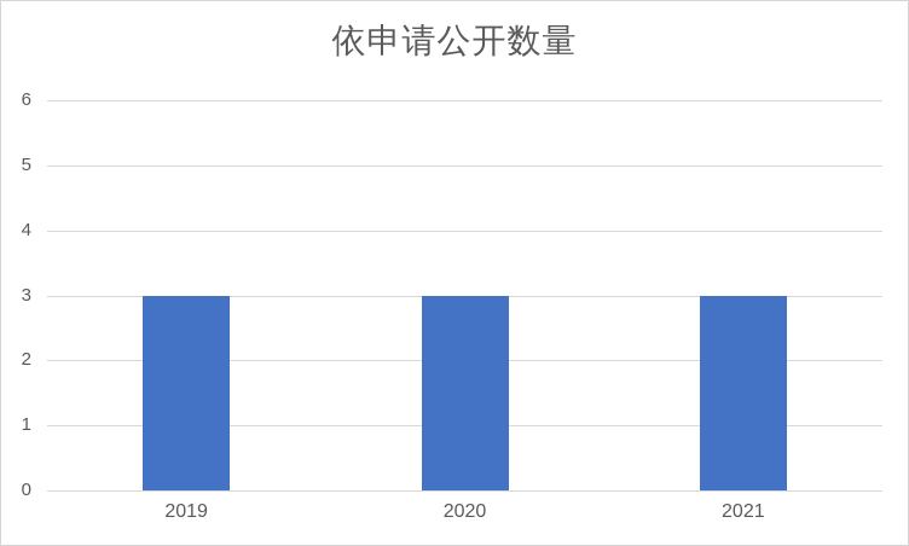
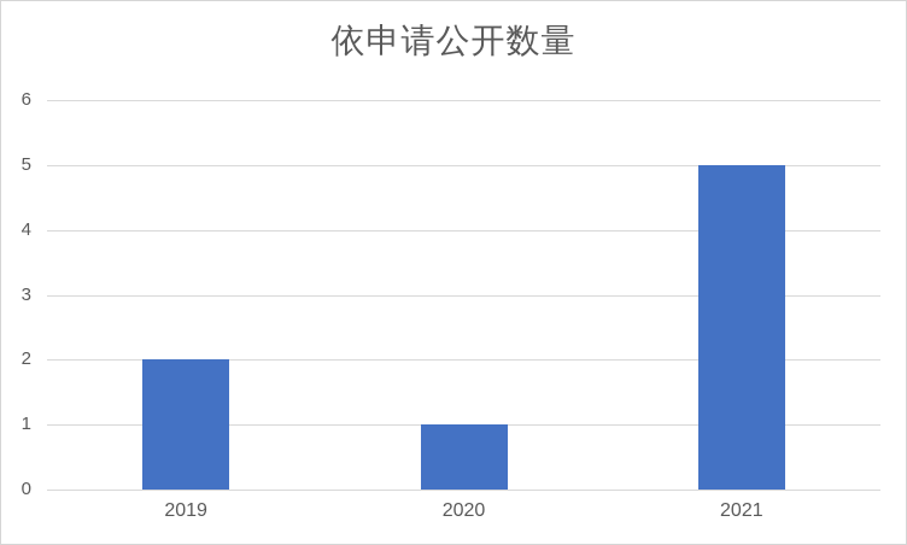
2019: 3 -> 2
2020: 3 -> 1
2021: 3 -> 5
